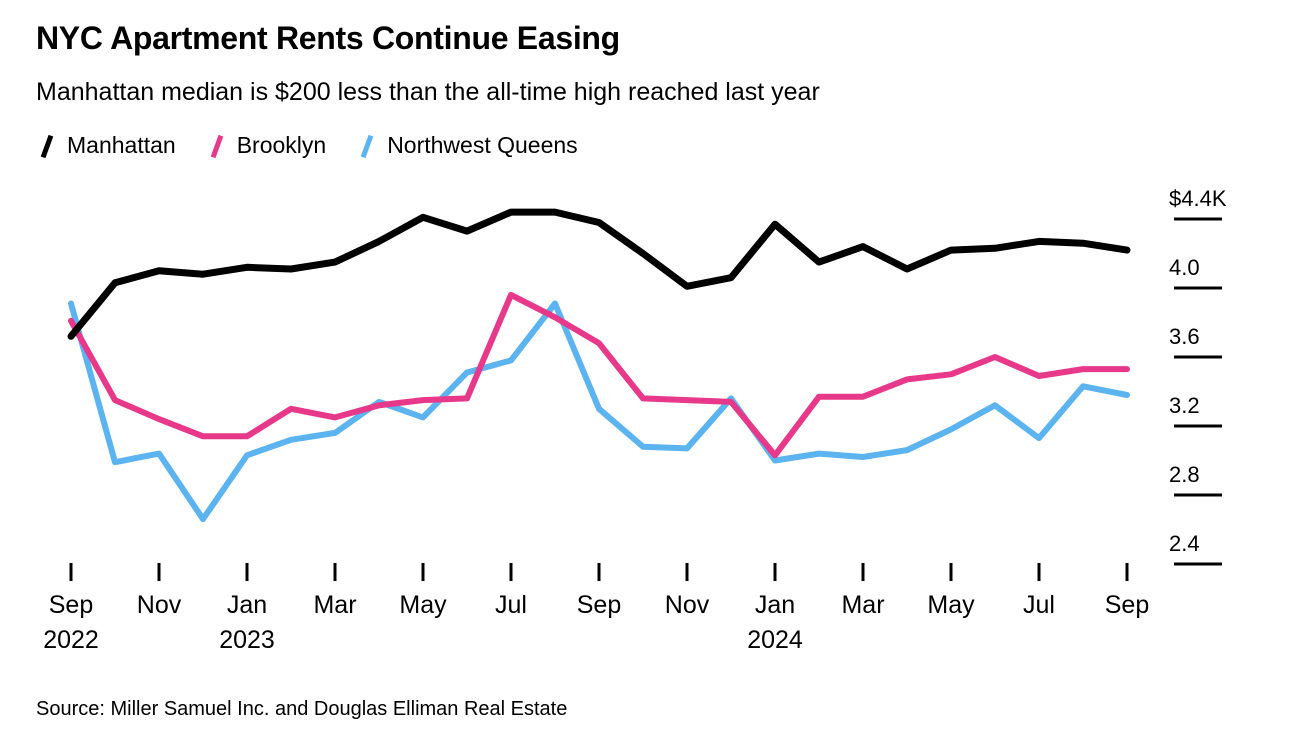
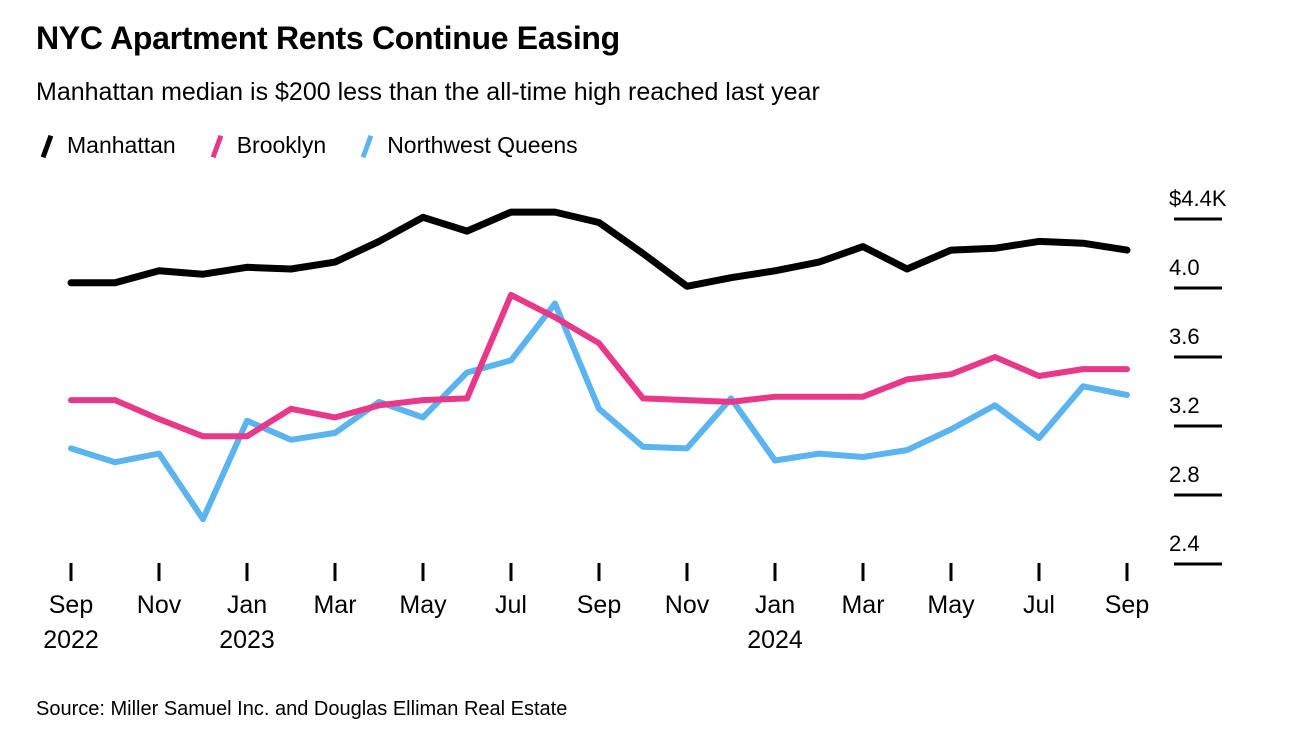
Manhattan/Sep 2022: $3.72K -> $4.03K
Brooklyn/Sep 2022: $3.81K -> $3.35K
Northwest Queens/Sep 2022: $3.91K -> $3.07K
Northwest Queens/Jan 2023: $3.03K -> $3.23K
Manhattan/Jan 2024: $4.37K -> $4.10K
Brooklyn/Jan 2024: $3.03K -> $3.37K
